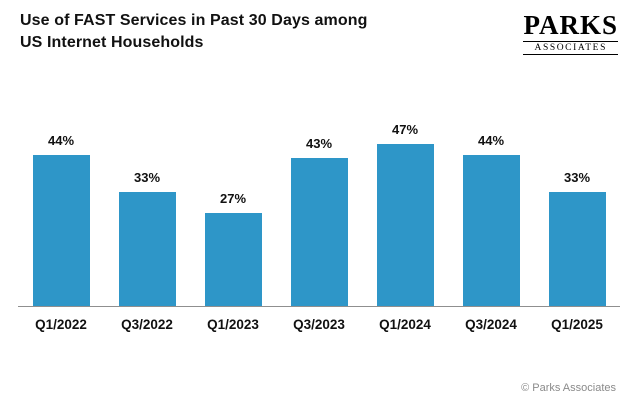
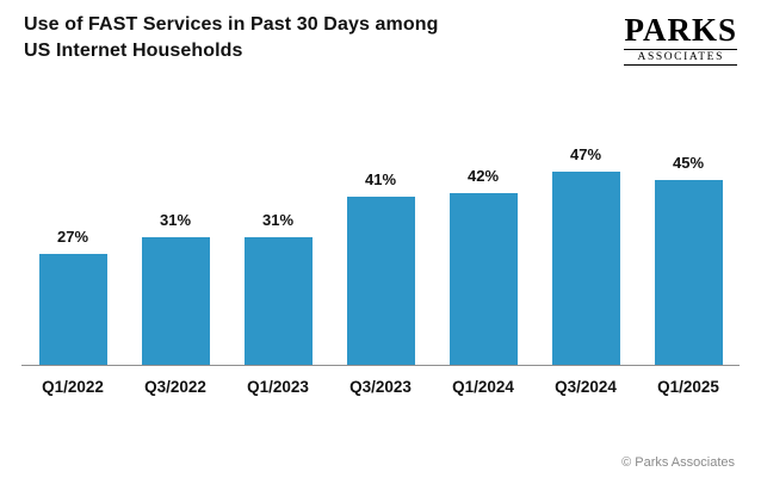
Q1/2022: 44% -> 27%
Q3/2022: 33% -> 31%
Q1/2023: 27% -> 31%
Q3/2023: 43% -> 41%
Q1/2024: 47% -> 42%
Q3/2024: 44% -> 47%
Q1/2025: 33% -> 45%
